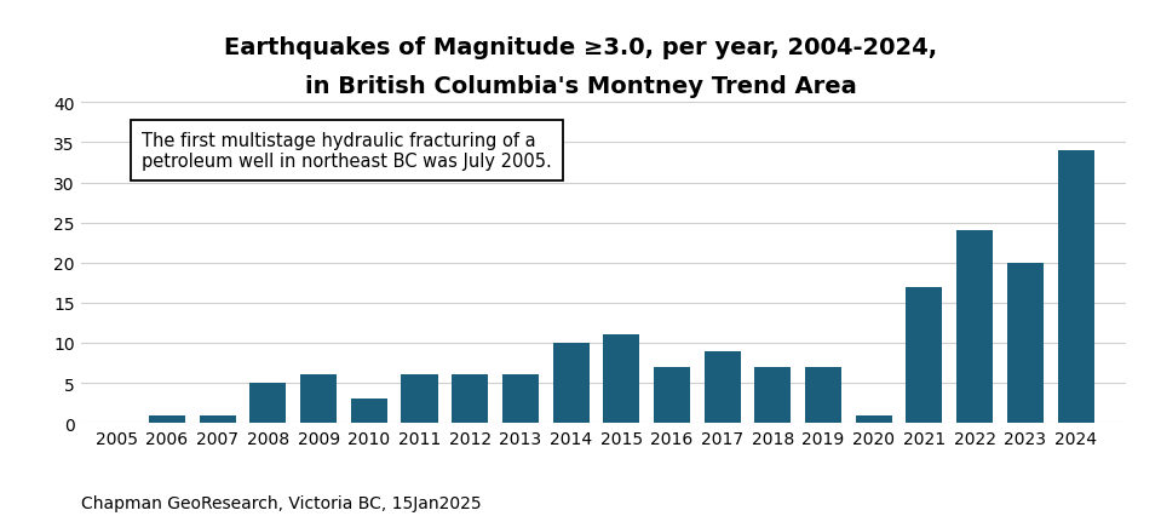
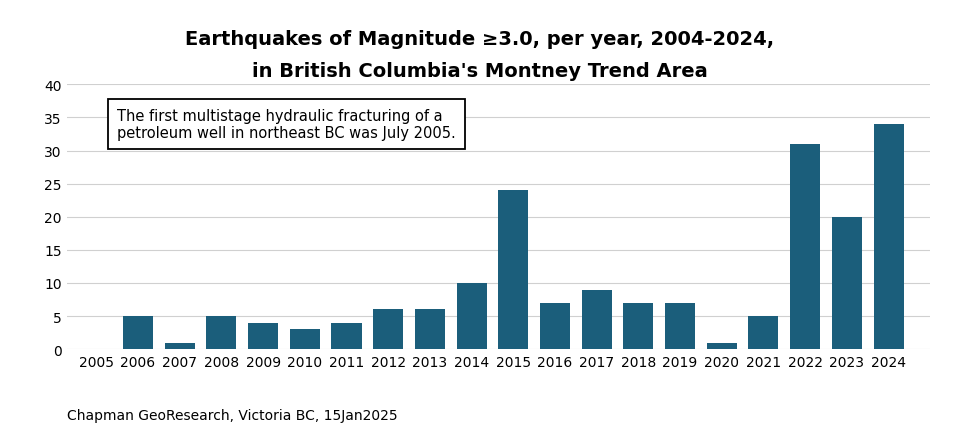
2006: 1 -> 5
2009: 6 -> 4
2011: 6 -> 4
2015: 11 -> 24
2021: 17 -> 5
2022: 24 -> 31
